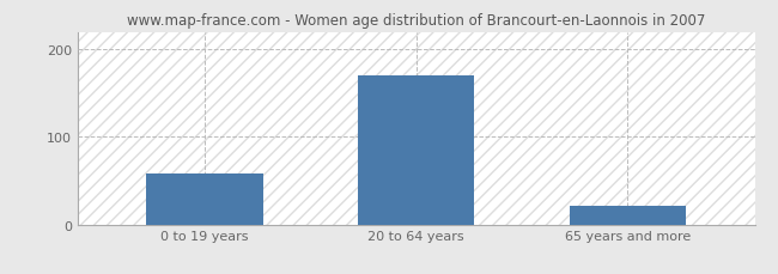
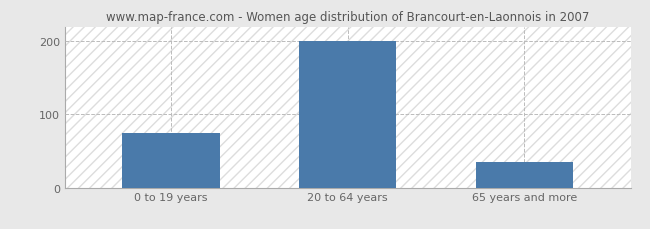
0 to 19 years: 58 -> 75
20 to 64 years: 170 -> 201
65 years and more: 22 -> 35
